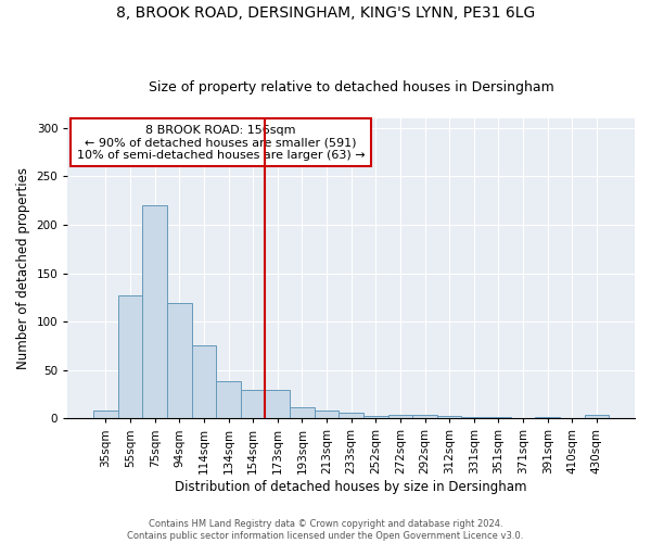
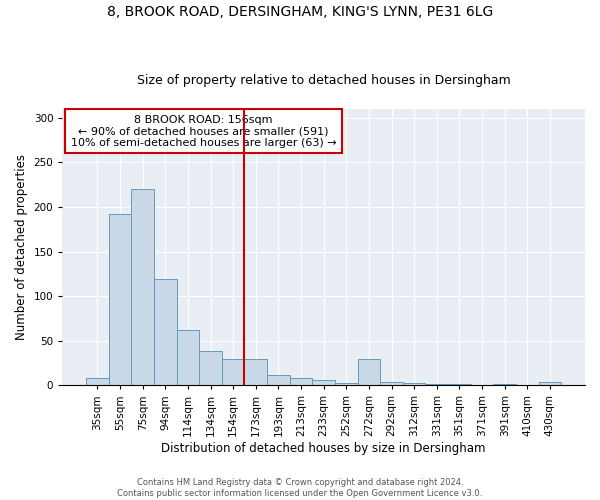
55sqm: 127 -> 192
114sqm: 76 -> 62
272sqm: 4 -> 30
